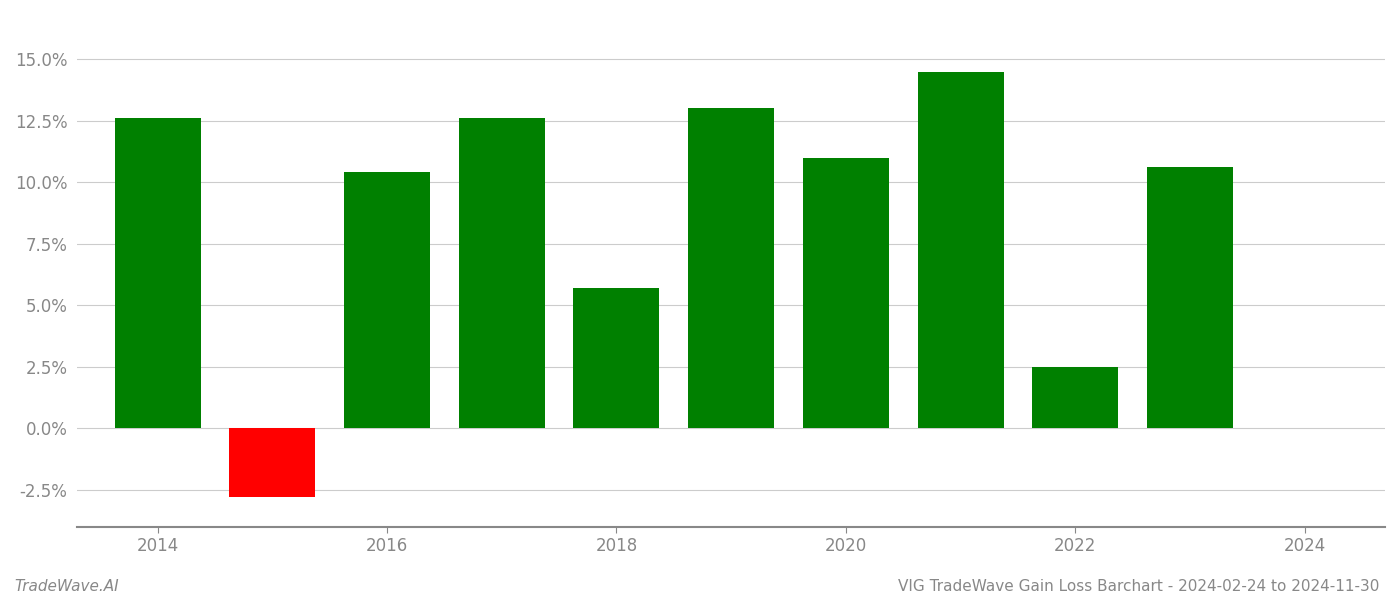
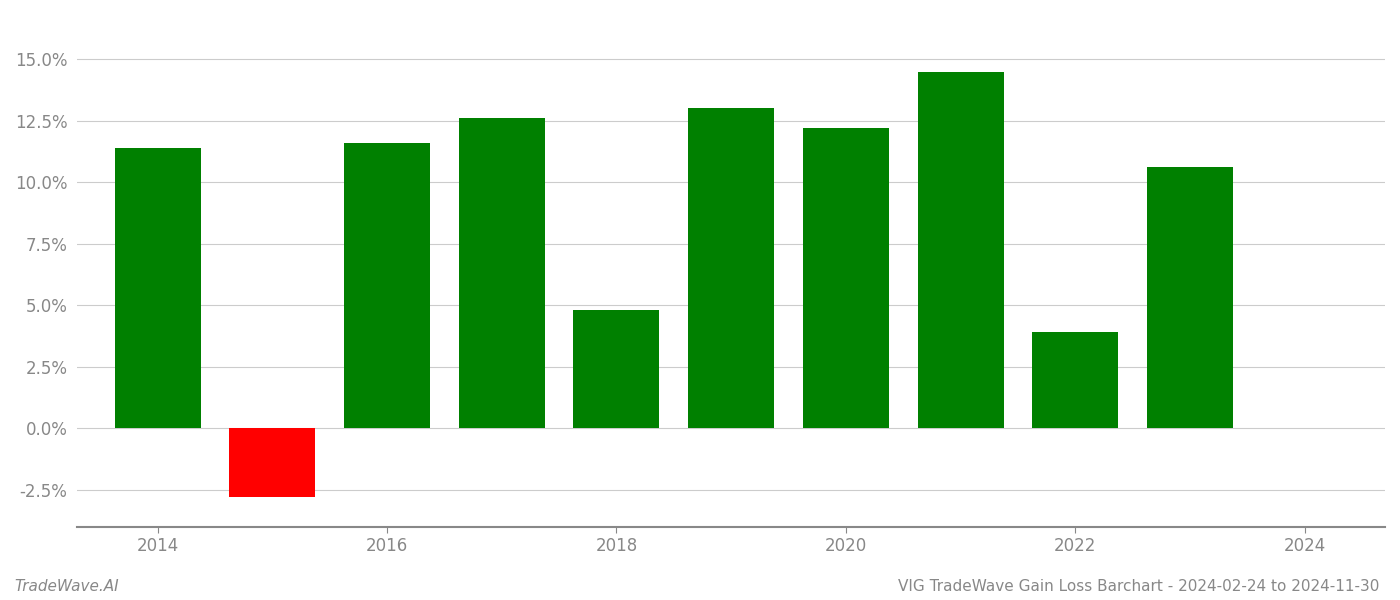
2014: 12.6% -> 11.4%
2016: 10.4% -> 11.6%
2018: 5.7% -> 4.8%
2020: 11.0% -> 12.2%
2022: 2.5% -> 3.9%
